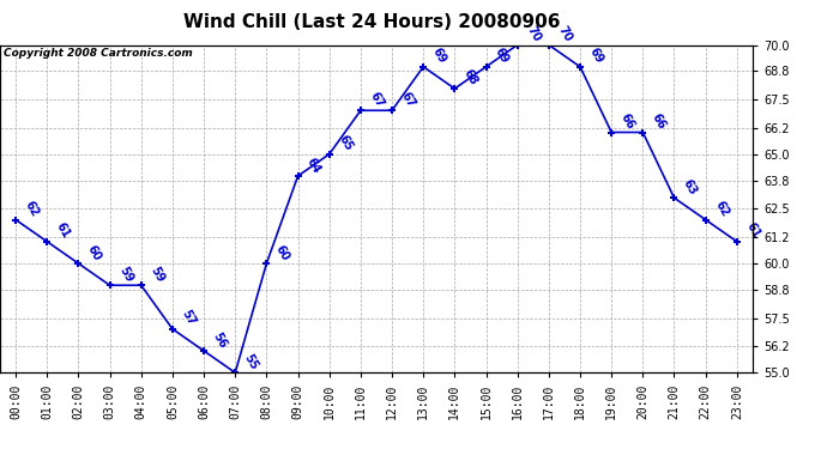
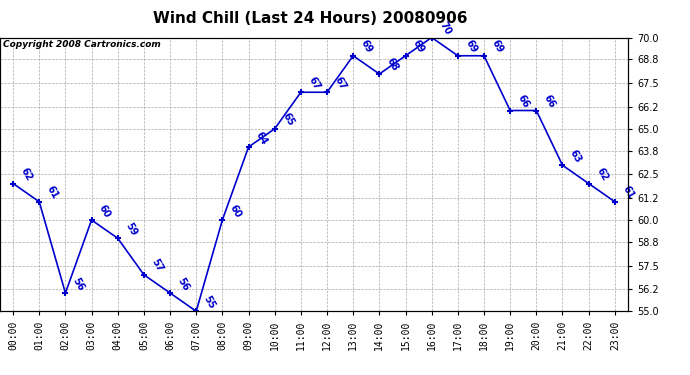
02:00: 60 -> 56
03:00: 59 -> 60
17:00: 70 -> 69
